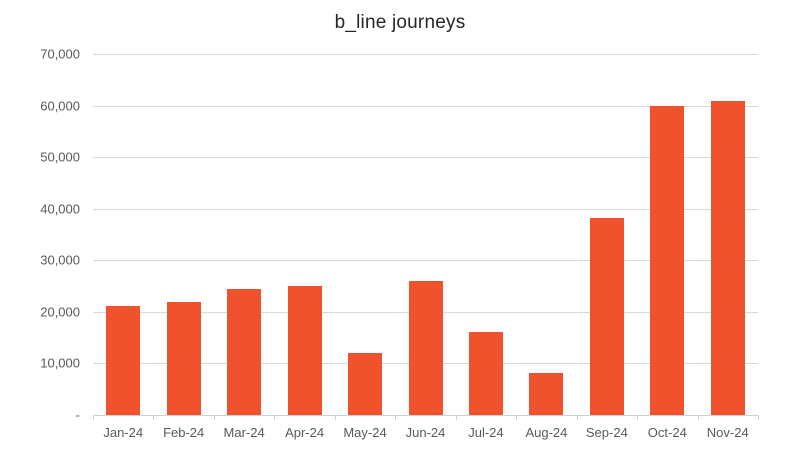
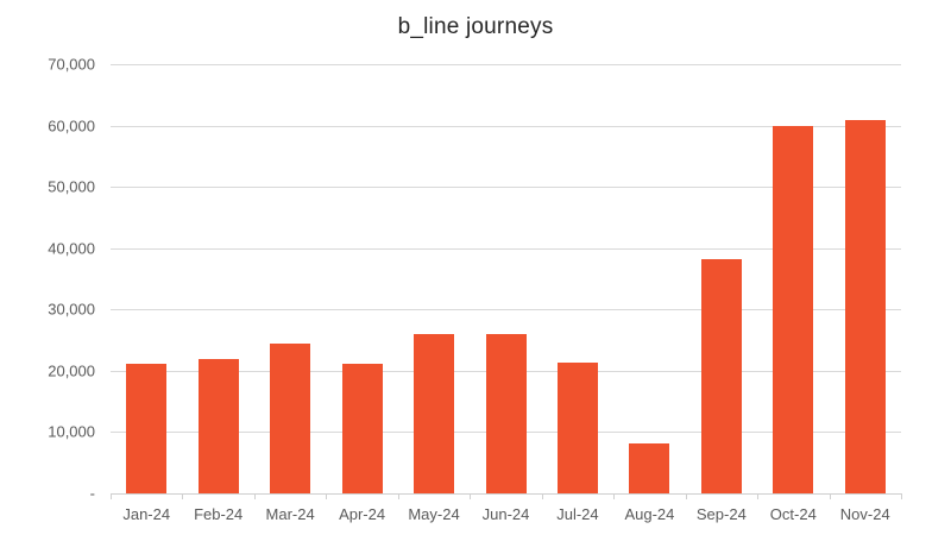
Apr-24: 25000 -> 21000
May-24: 12000 -> 26000
Jul-24: 16000 -> 21000
